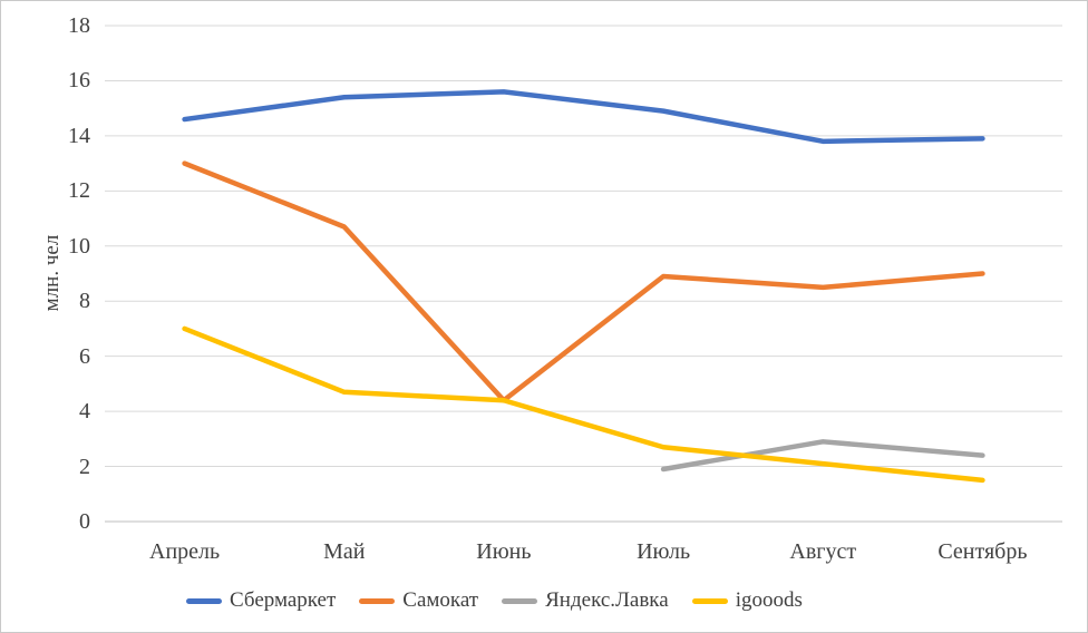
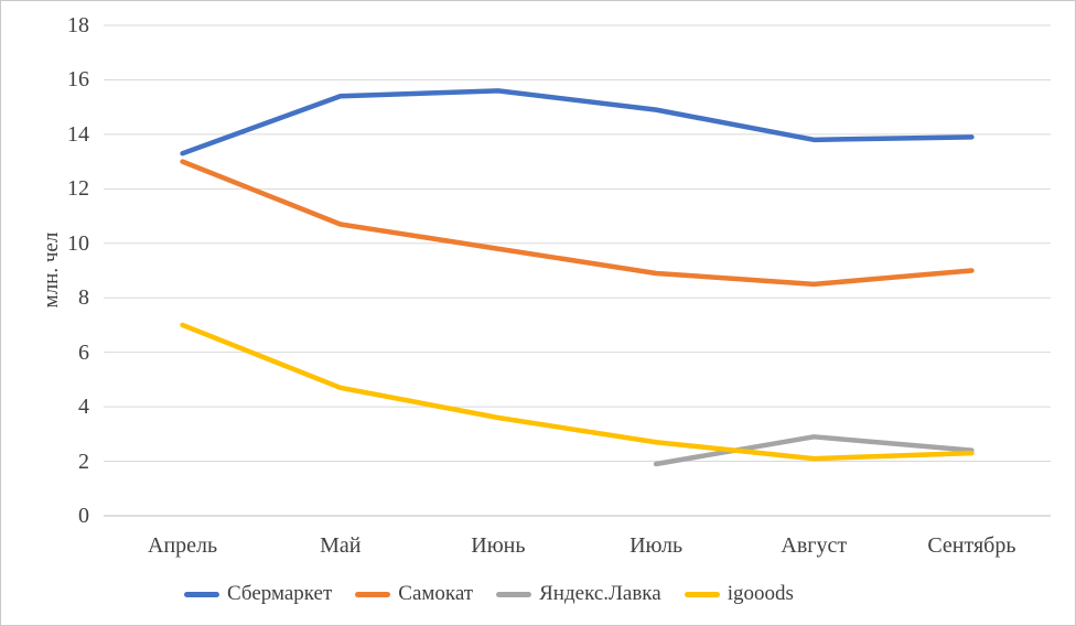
Сбермаркет/Апрель: 14.6 -> 13.3
Самокат/Июнь: 4.4 -> 9.8
igooods/Июнь: 4.4 -> 3.6
igooods/Сентябрь: 1.5 -> 2.3
